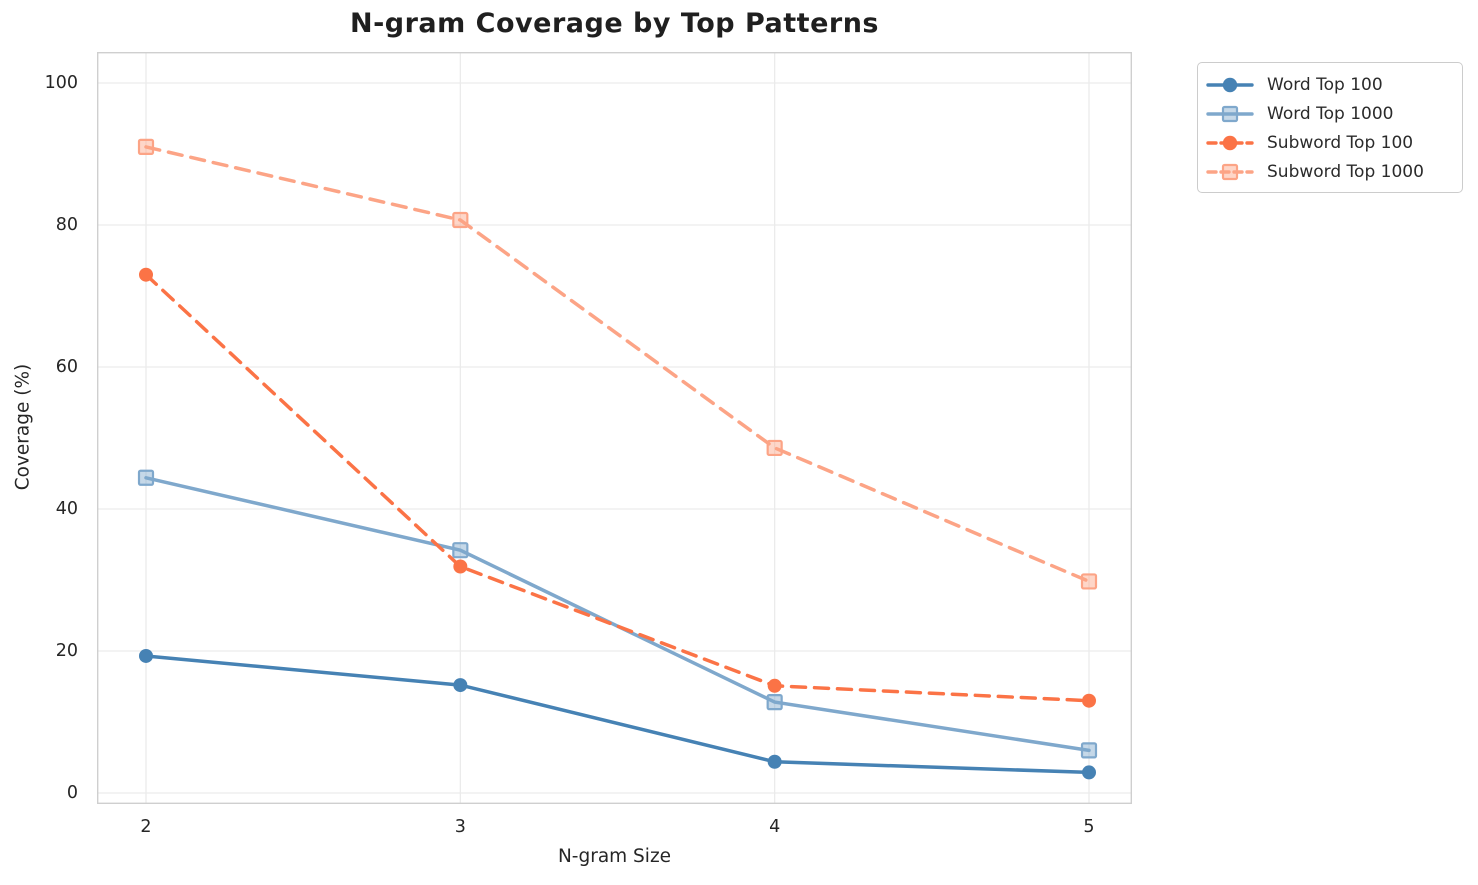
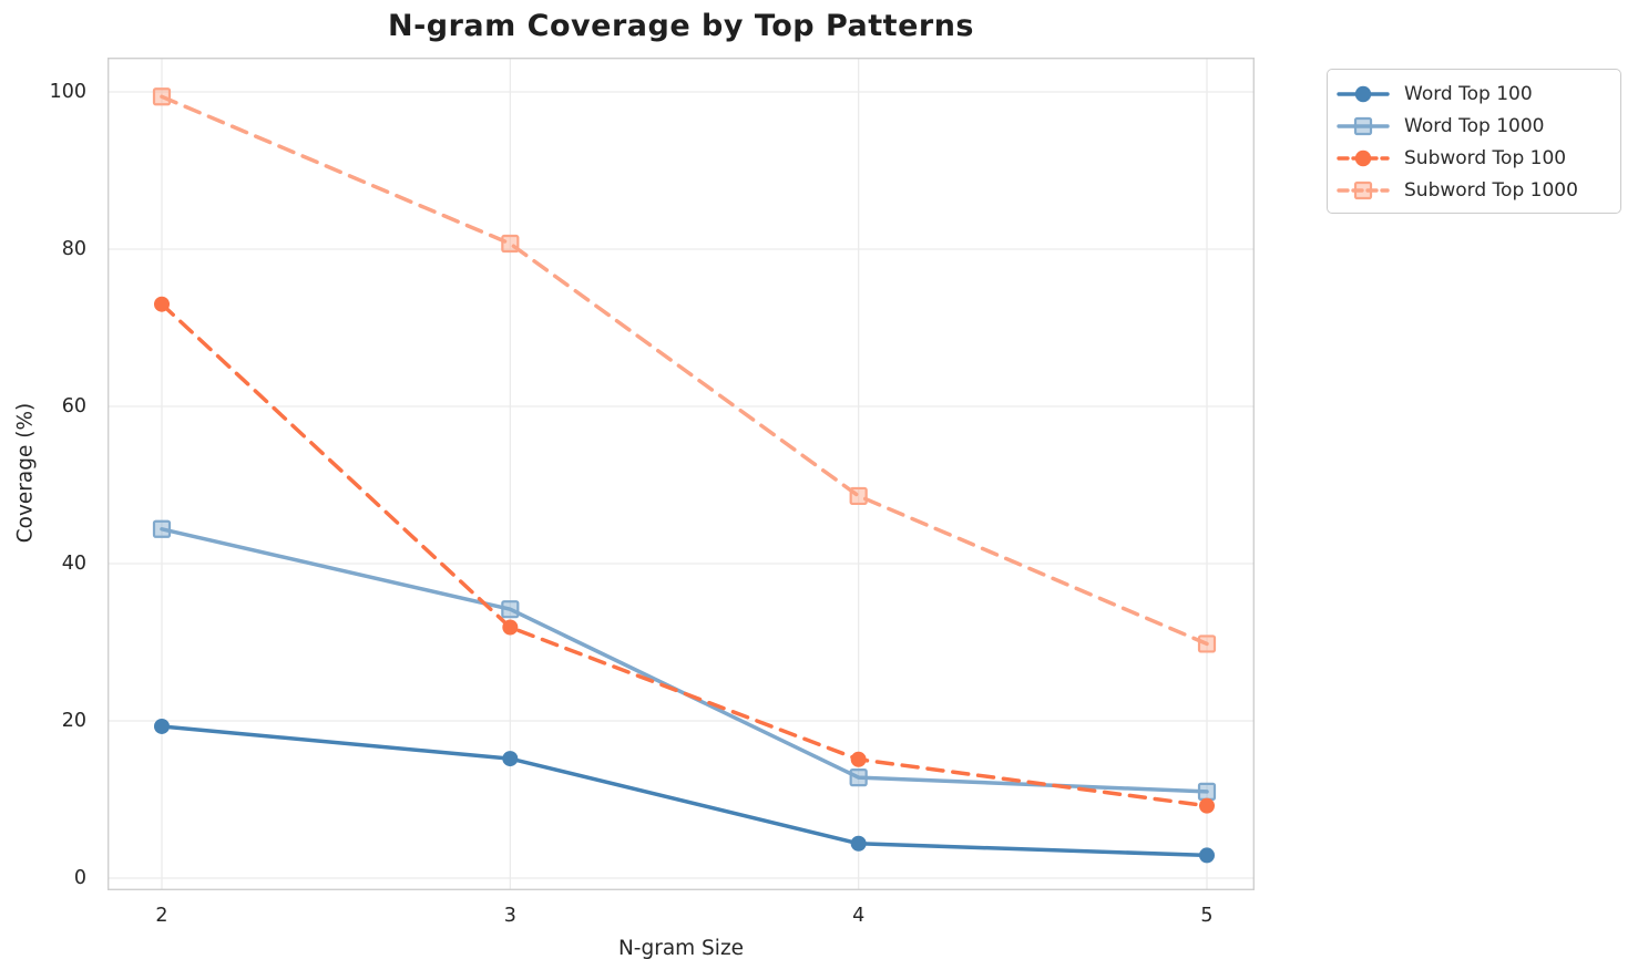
Subword Top 1000/2: 91 -> 99
Word Top 1000/5: 6 -> 11
Subword Top 100/5: 13 -> 9
